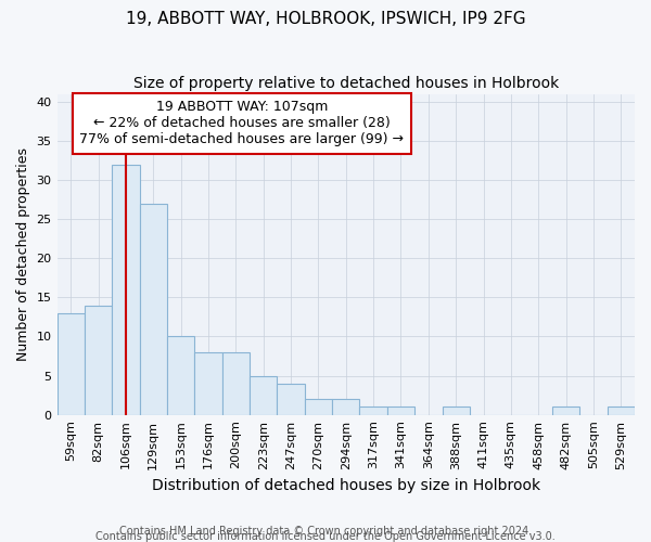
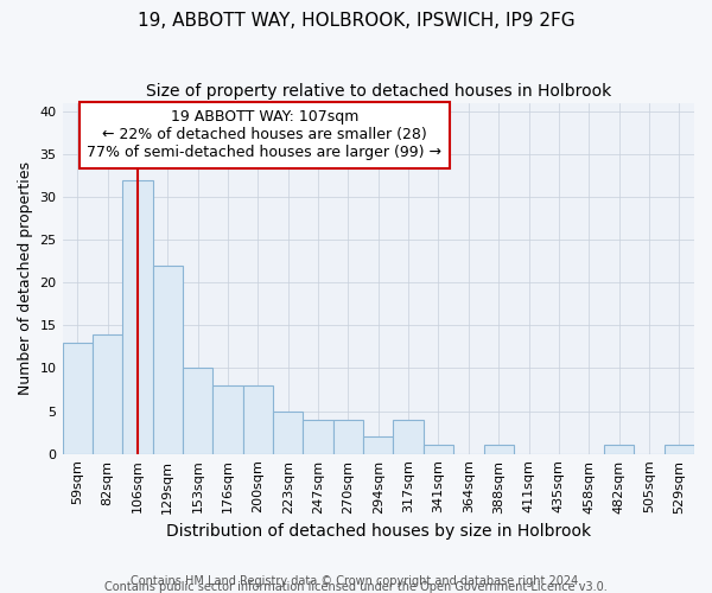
129sqm: 27 -> 22
270sqm: 2 -> 4
317sqm: 1 -> 4
